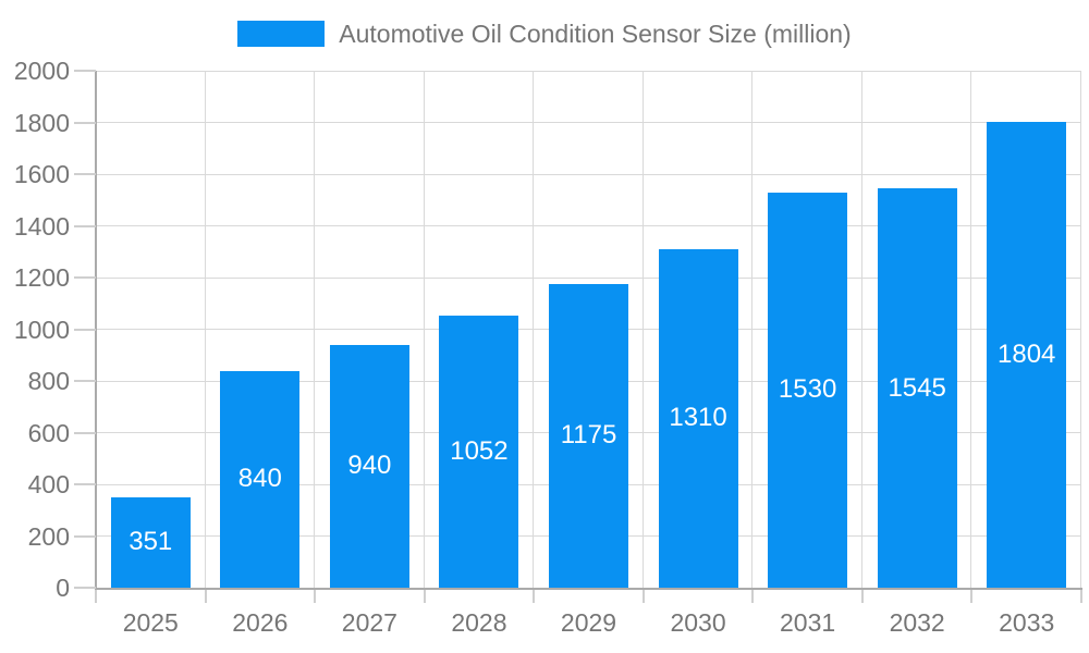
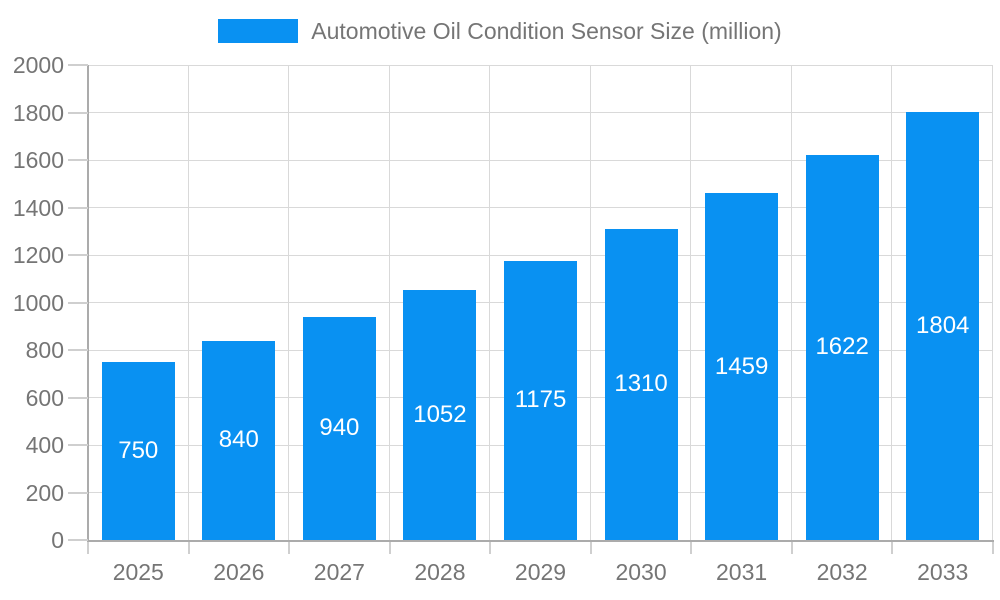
2025: 351 -> 750
2031: 1530 -> 1459
2032: 1545 -> 1622
